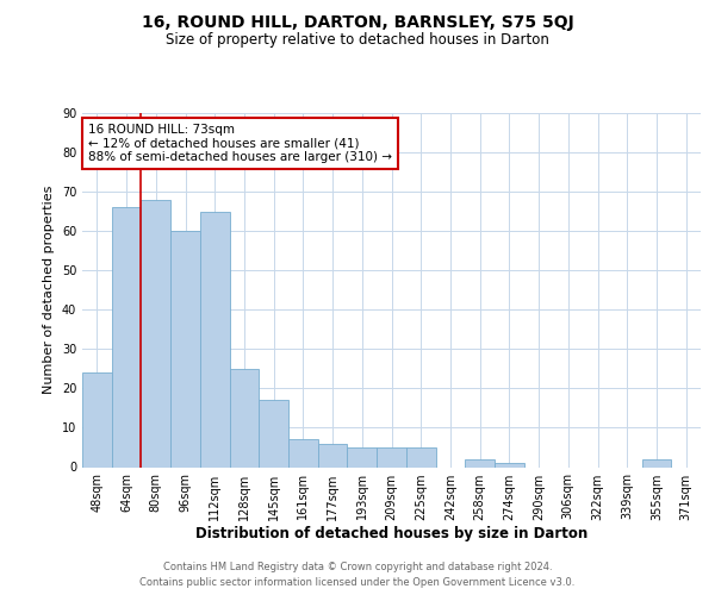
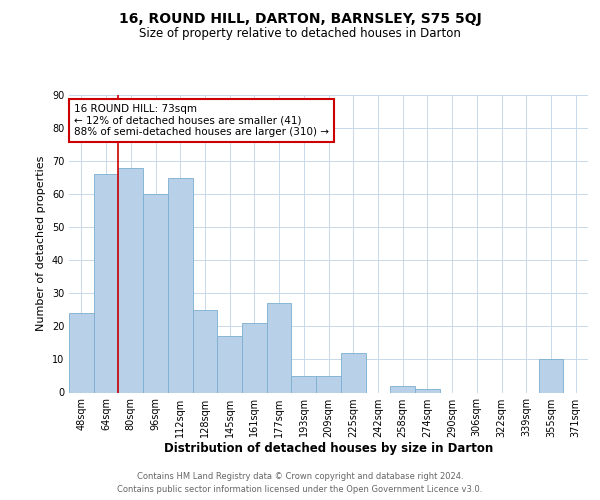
161sqm: 7 -> 21
177sqm: 6 -> 27
225sqm: 5 -> 12
355sqm: 2 -> 10
